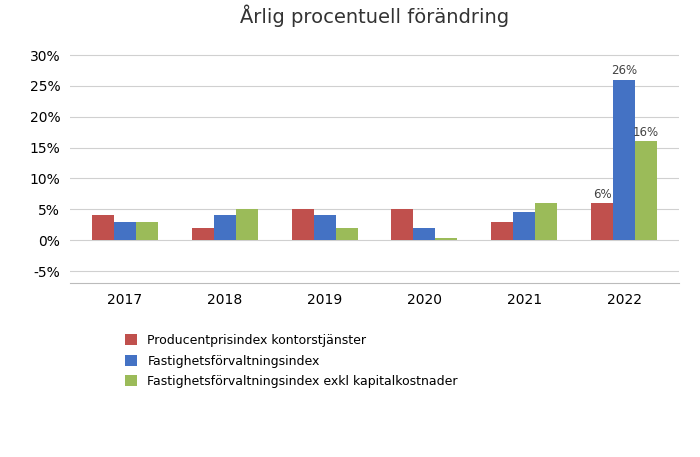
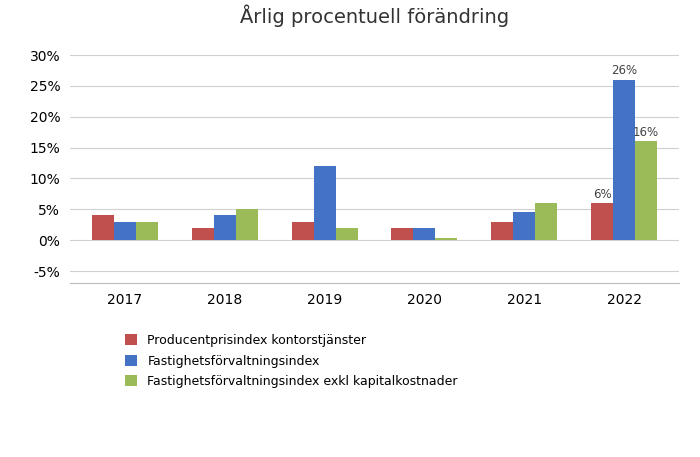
Producentprisindex kontorstjänster/2019: 5% -> 3%
Fastighetsförvaltningsindex/2019: 4.0% -> 12.0%
Producentprisindex kontorstjänster/2020: 5% -> 2%
